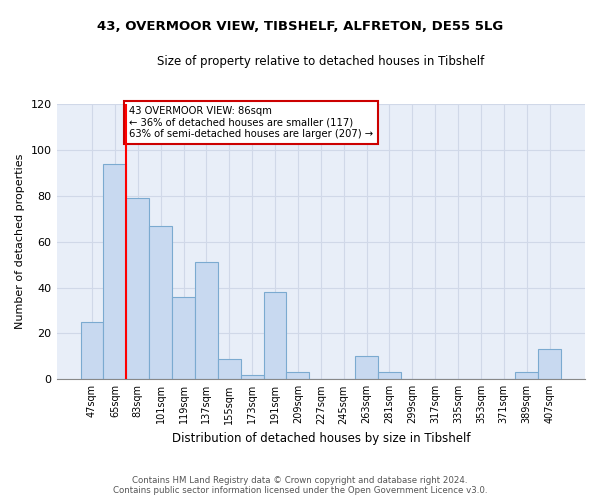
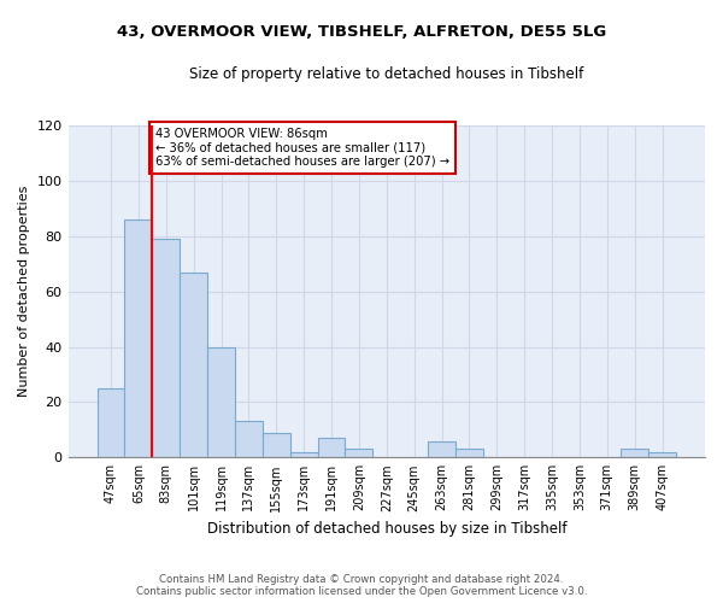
65sqm: 94 -> 86
119sqm: 36 -> 40
137sqm: 51 -> 13
191sqm: 38 -> 7
263sqm: 10 -> 6
407sqm: 13 -> 2
